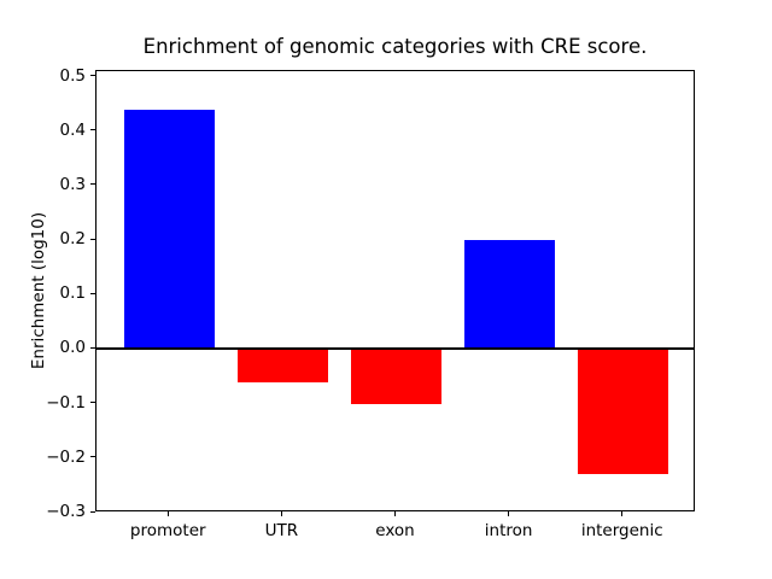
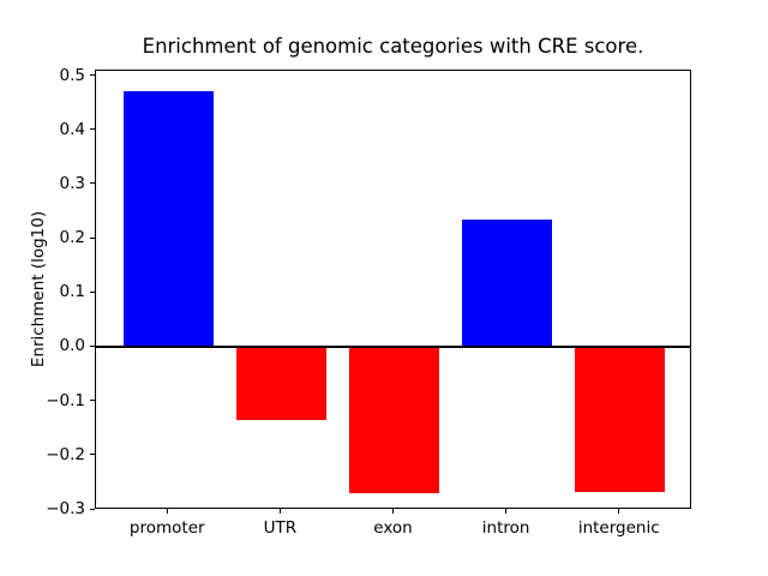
promoter: 0.44 -> 0.47
UTR: -0.06 -> -0.13
exon: -0.10 -> -0.27
intron: 0.20 -> 0.23
intergenic: -0.23 -> -0.27
